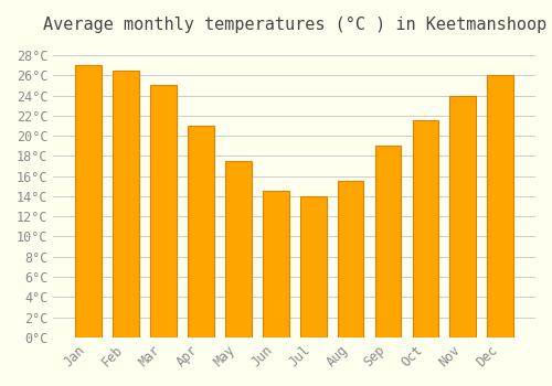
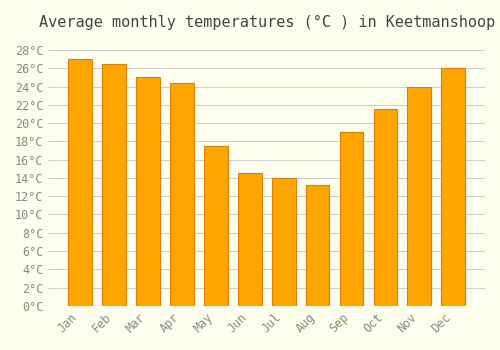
Apr: 21.0°C -> 24.4°C
Aug: 15.5°C -> 13.2°C
